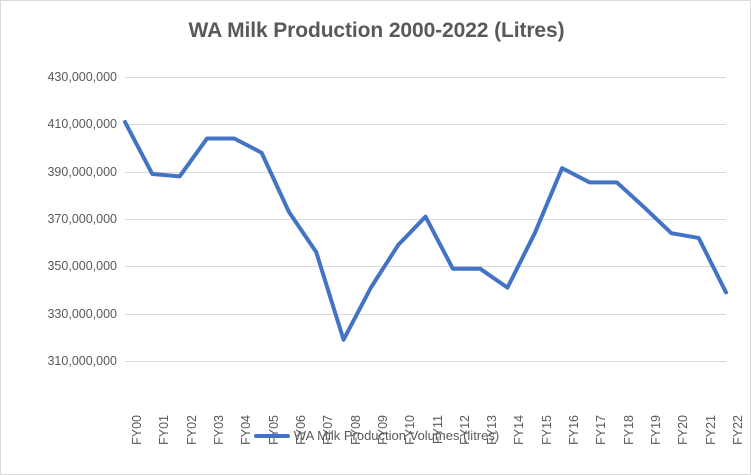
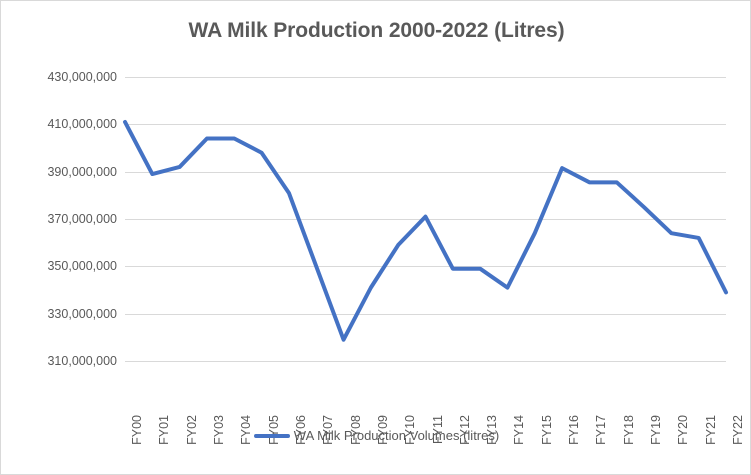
FY02: 388000000 -> 392000000
FY06: 373000000 -> 381000000
FY07: 356000000 -> 350000000
